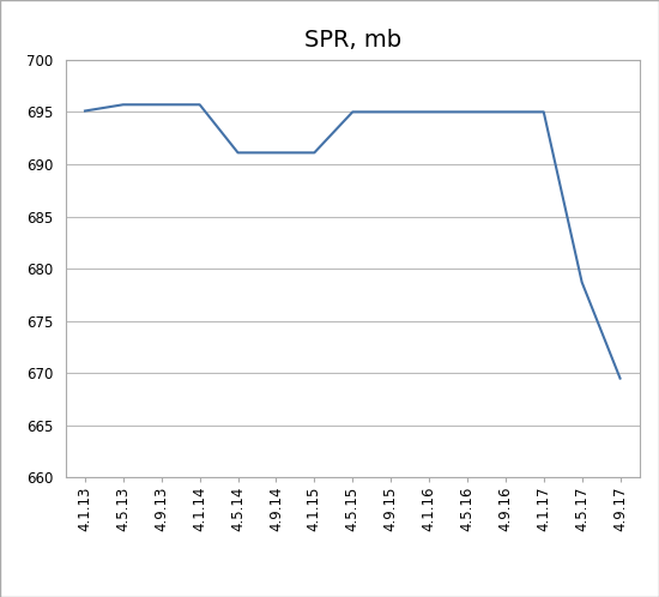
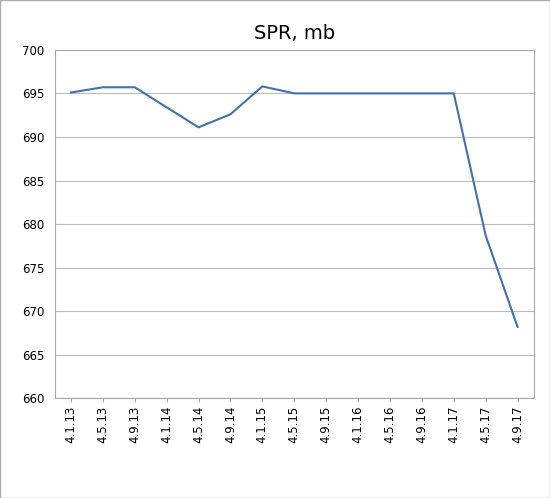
4.1.14: 695.7 -> 693.4
4.9.14: 691.1 -> 692.6
4.1.15: 691.1 -> 695.8
4.9.17: 669.5 -> 668.2
